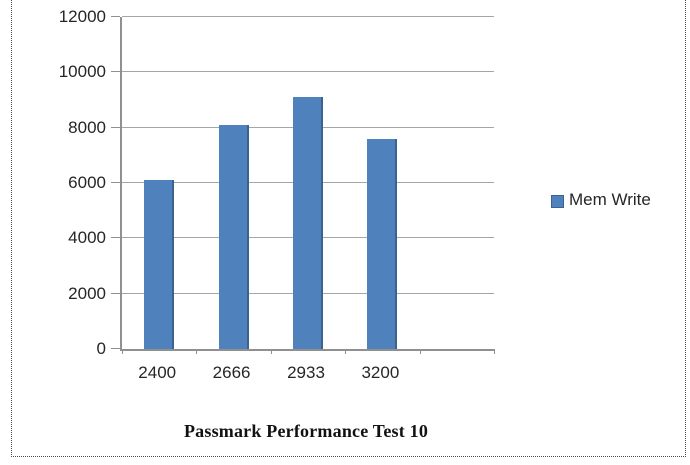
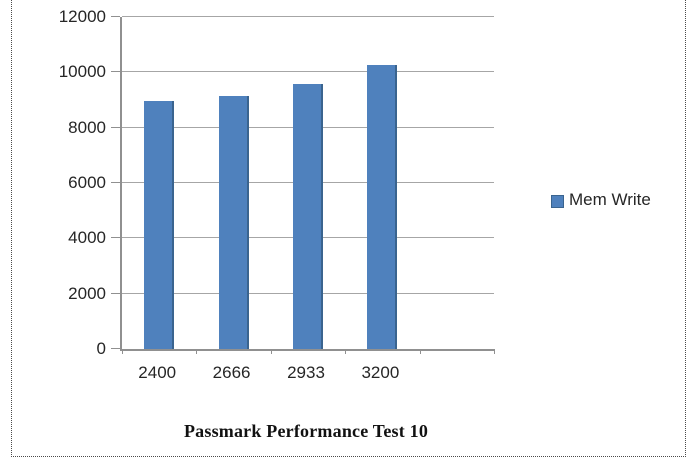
2400: 6100 -> 9000
2666: 8100 -> 9200
2933: 9100 -> 9600
3200: 7600 -> 10200
